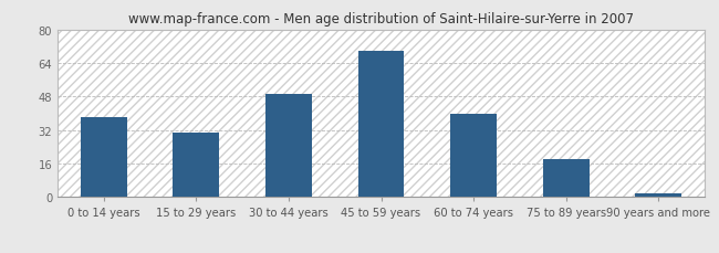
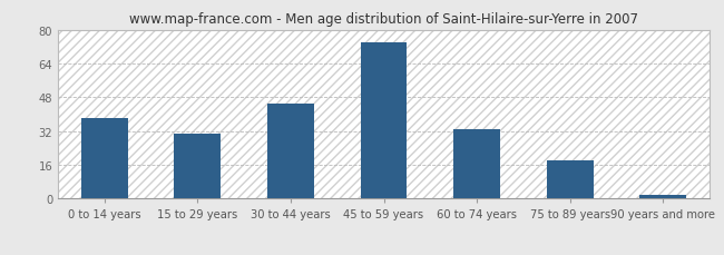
30 to 44 years: 49 -> 45
45 to 59 years: 70 -> 74
60 to 74 years: 40 -> 33
